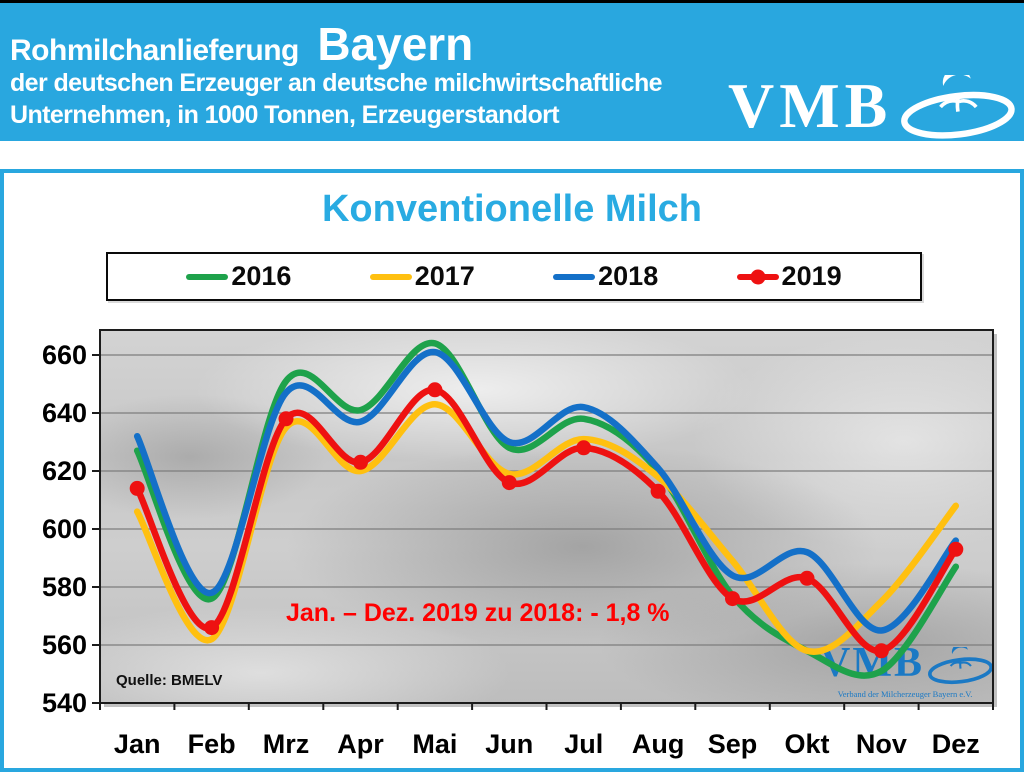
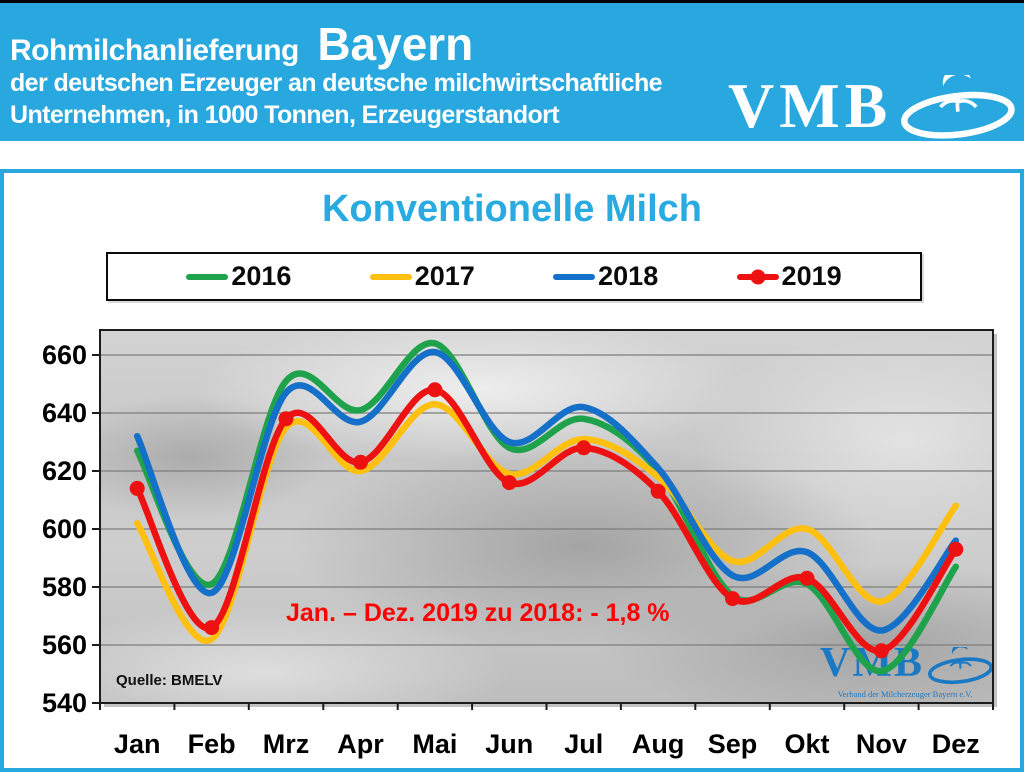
2017/Jan: 606 -> 602
2016/Feb: 576 -> 581
2016/Okt: 558 -> 581
2017/Okt: 558 -> 600
